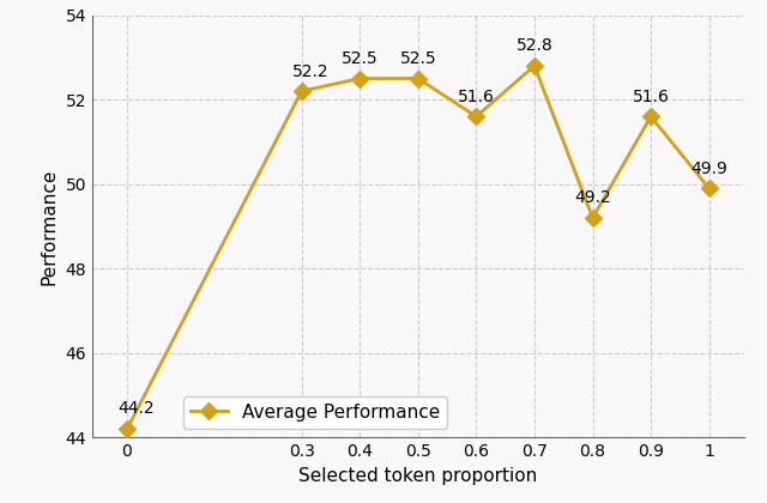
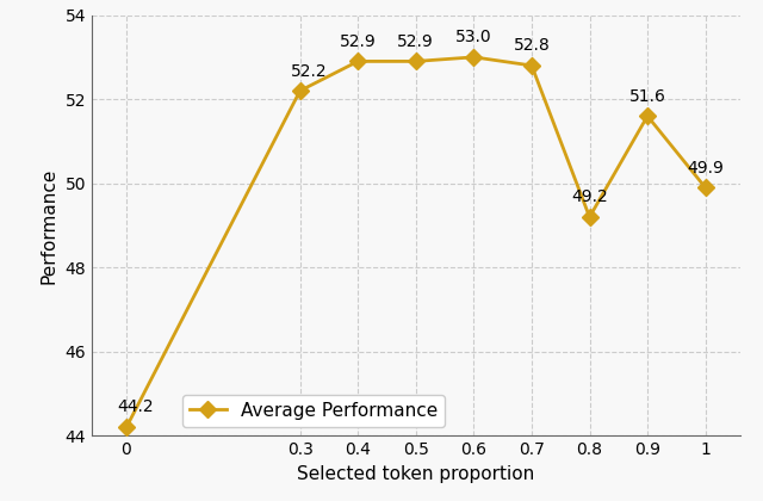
0.4: 52.5 -> 52.9
0.5: 52.5 -> 52.9
0.6: 51.6 -> 53.0
